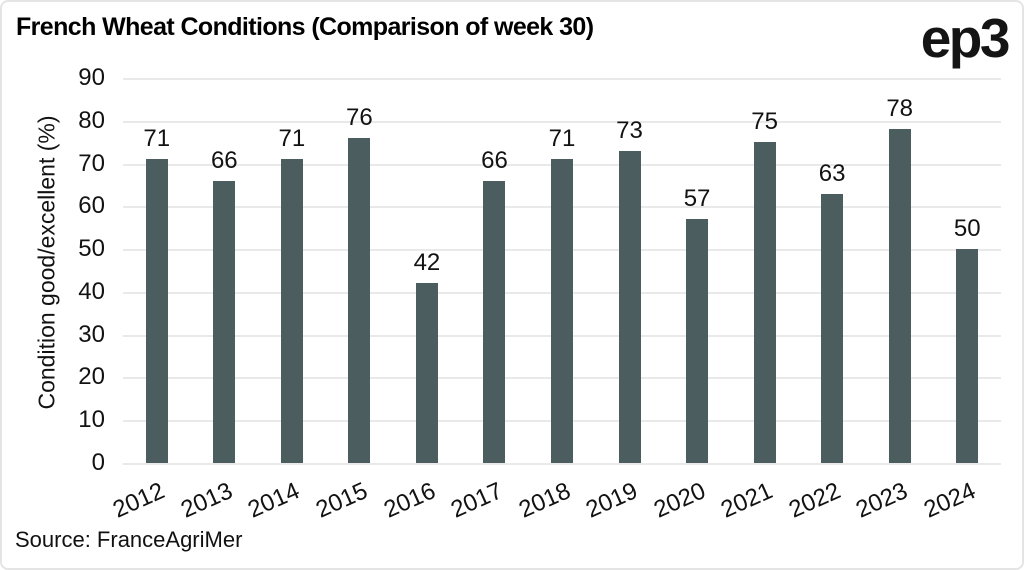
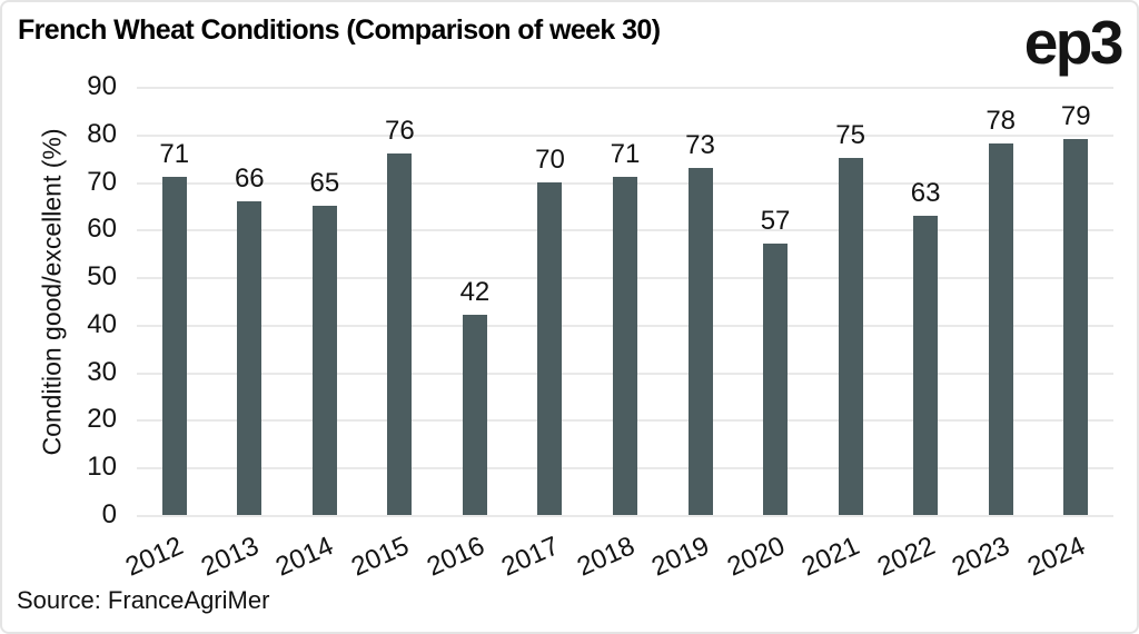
2014: 71 -> 65
2017: 66 -> 70
2024: 50 -> 79
